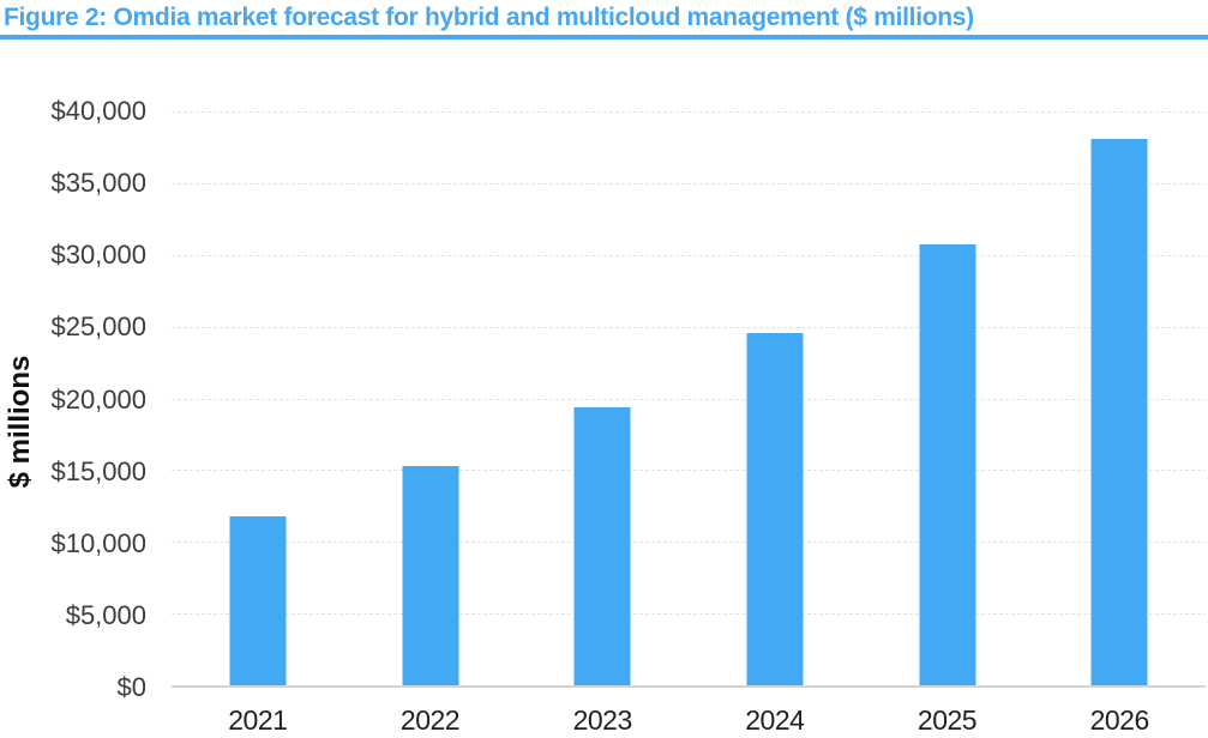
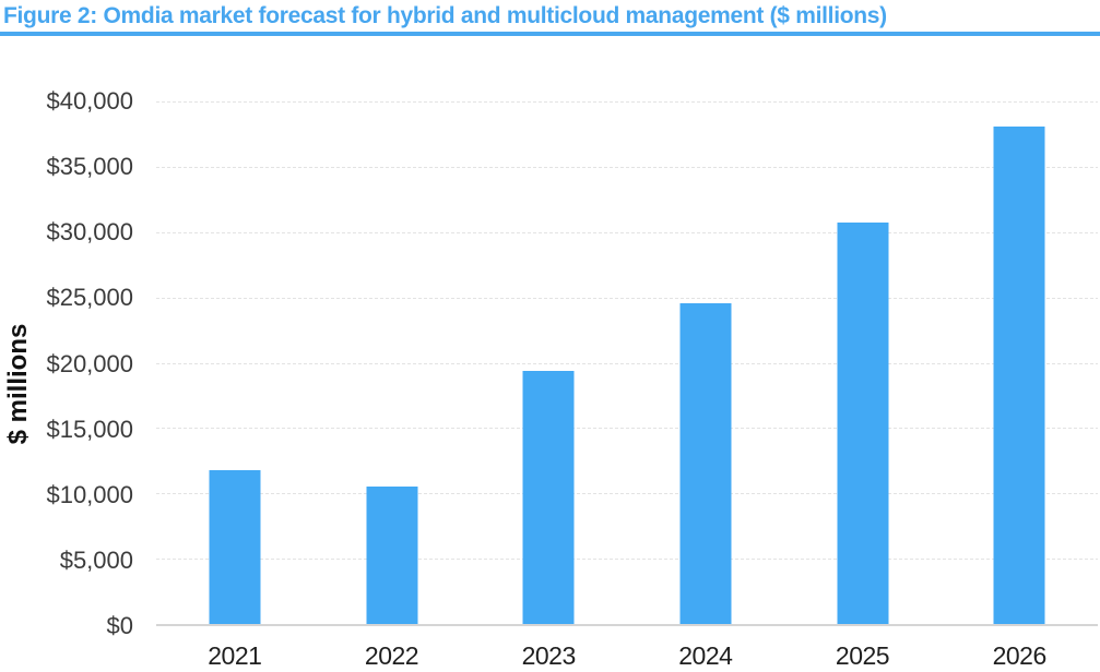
2022: $15200 -> $10500
